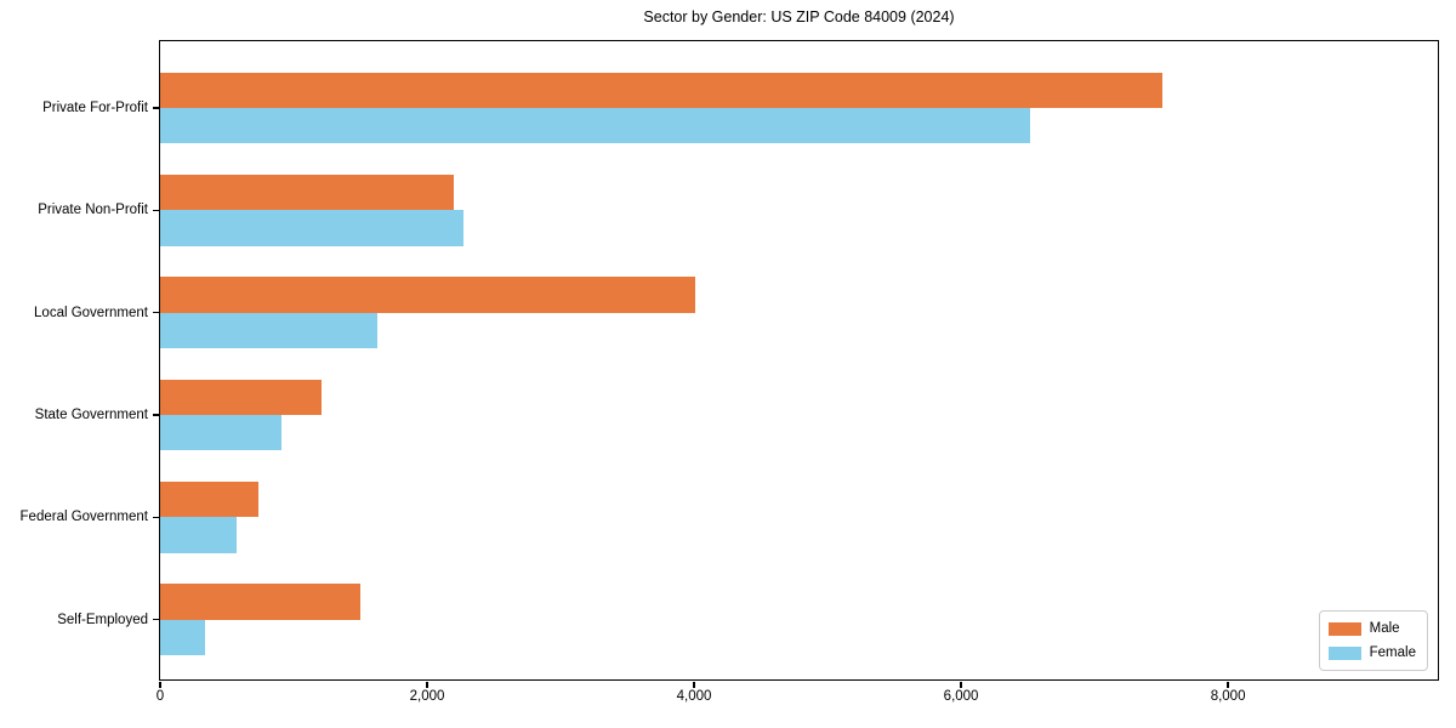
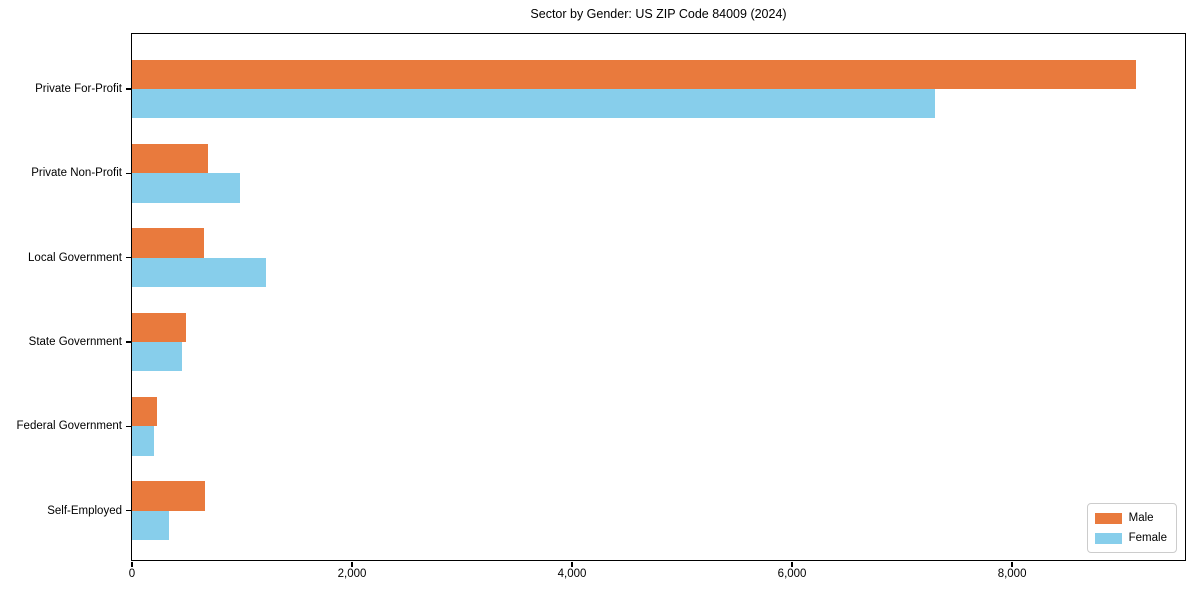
Male/Private For-Profit: 7510 -> 9130
Female/Private For-Profit: 6520 -> 7300
Male/Private Non-Profit: 2200 -> 690
Female/Private Non-Profit: 2270 -> 980
Male/Local Government: 4010 -> 650
Female/Local Government: 1630 -> 1220
Male/State Government: 1210 -> 490
Female/State Government: 910 -> 460
Male/Federal Government: 740 -> 220
Female/Federal Government: 570 -> 200
Male/Self-Employed: 1500 -> 660
